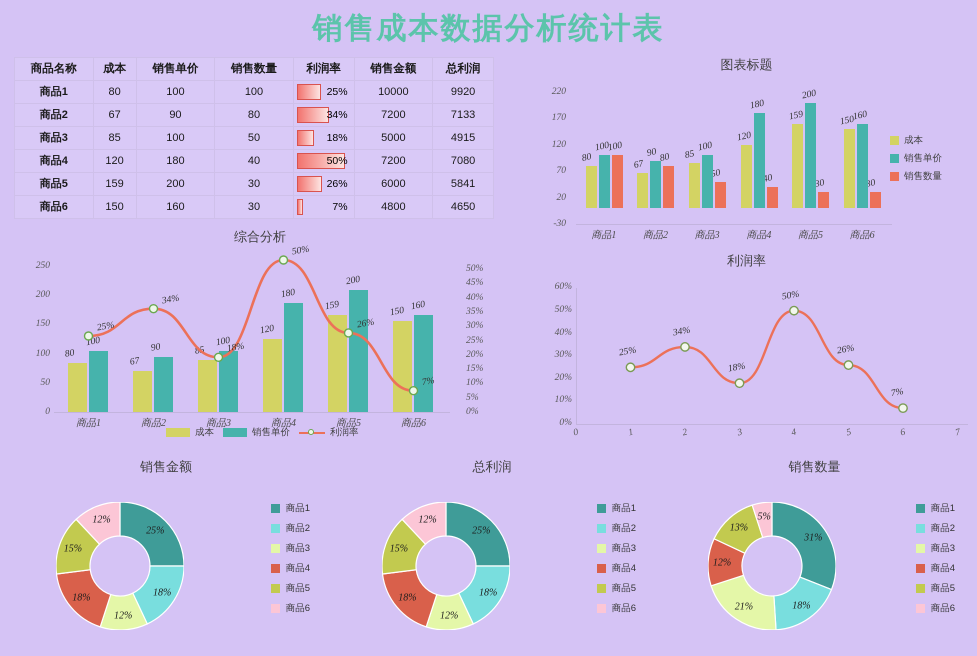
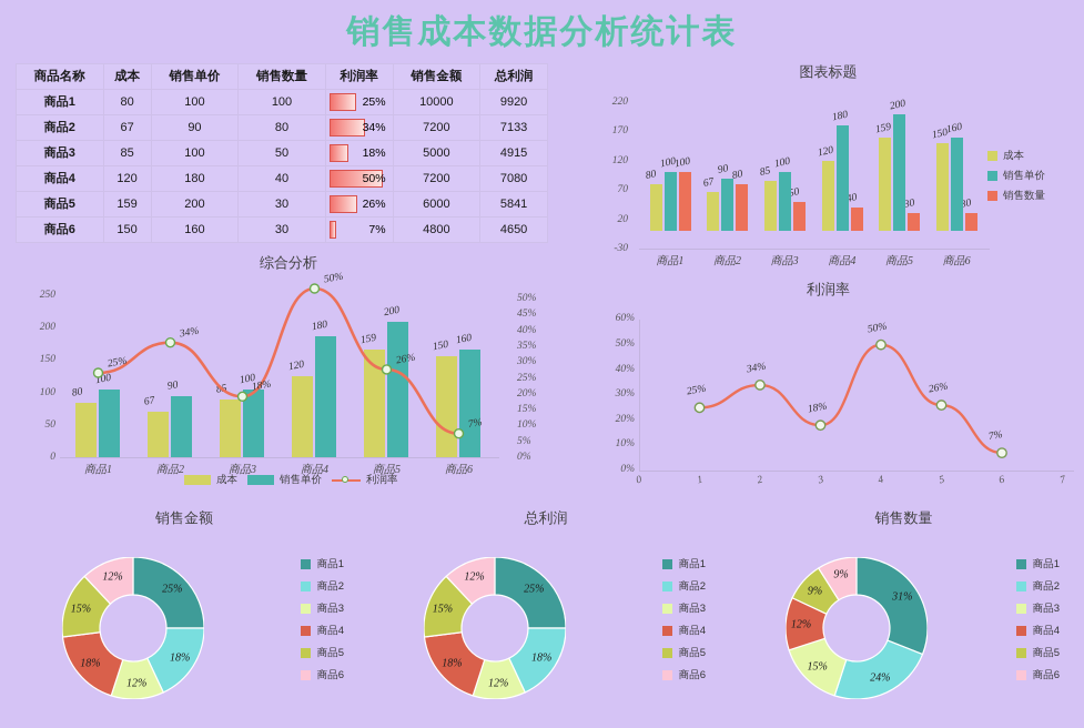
销售数量/商品2: 18% -> 24%
销售数量/商品3: 21% -> 15%
销售数量/商品5: 13% -> 9%
销售数量/商品6: 5% -> 9%
